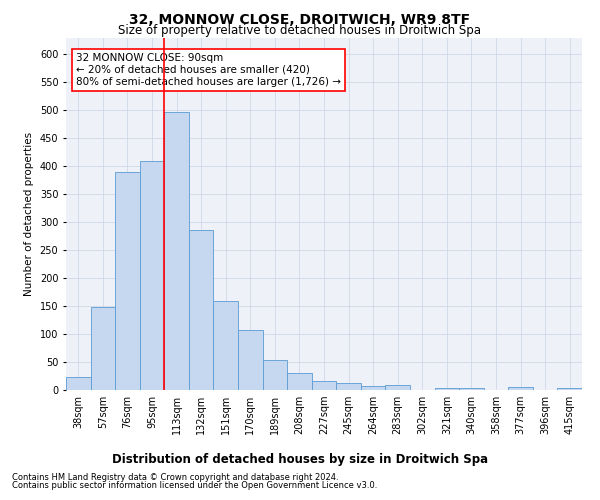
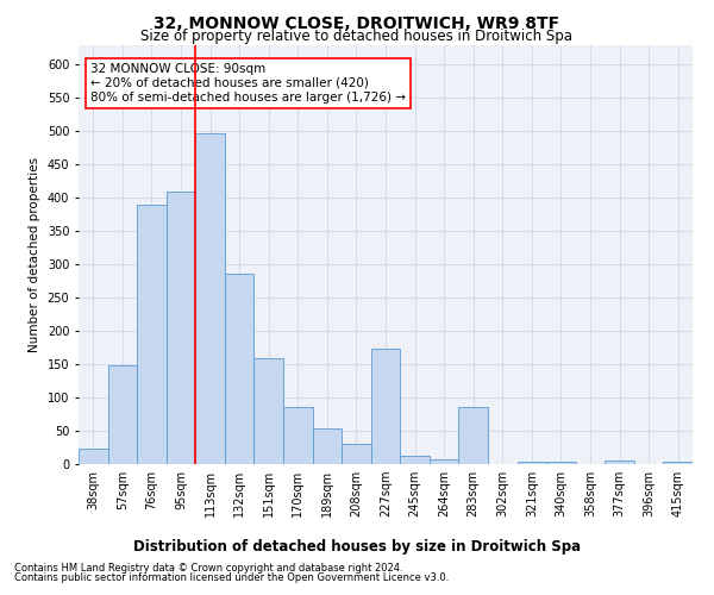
170sqm: 108 -> 86
227sqm: 16 -> 174
283sqm: 9 -> 86
